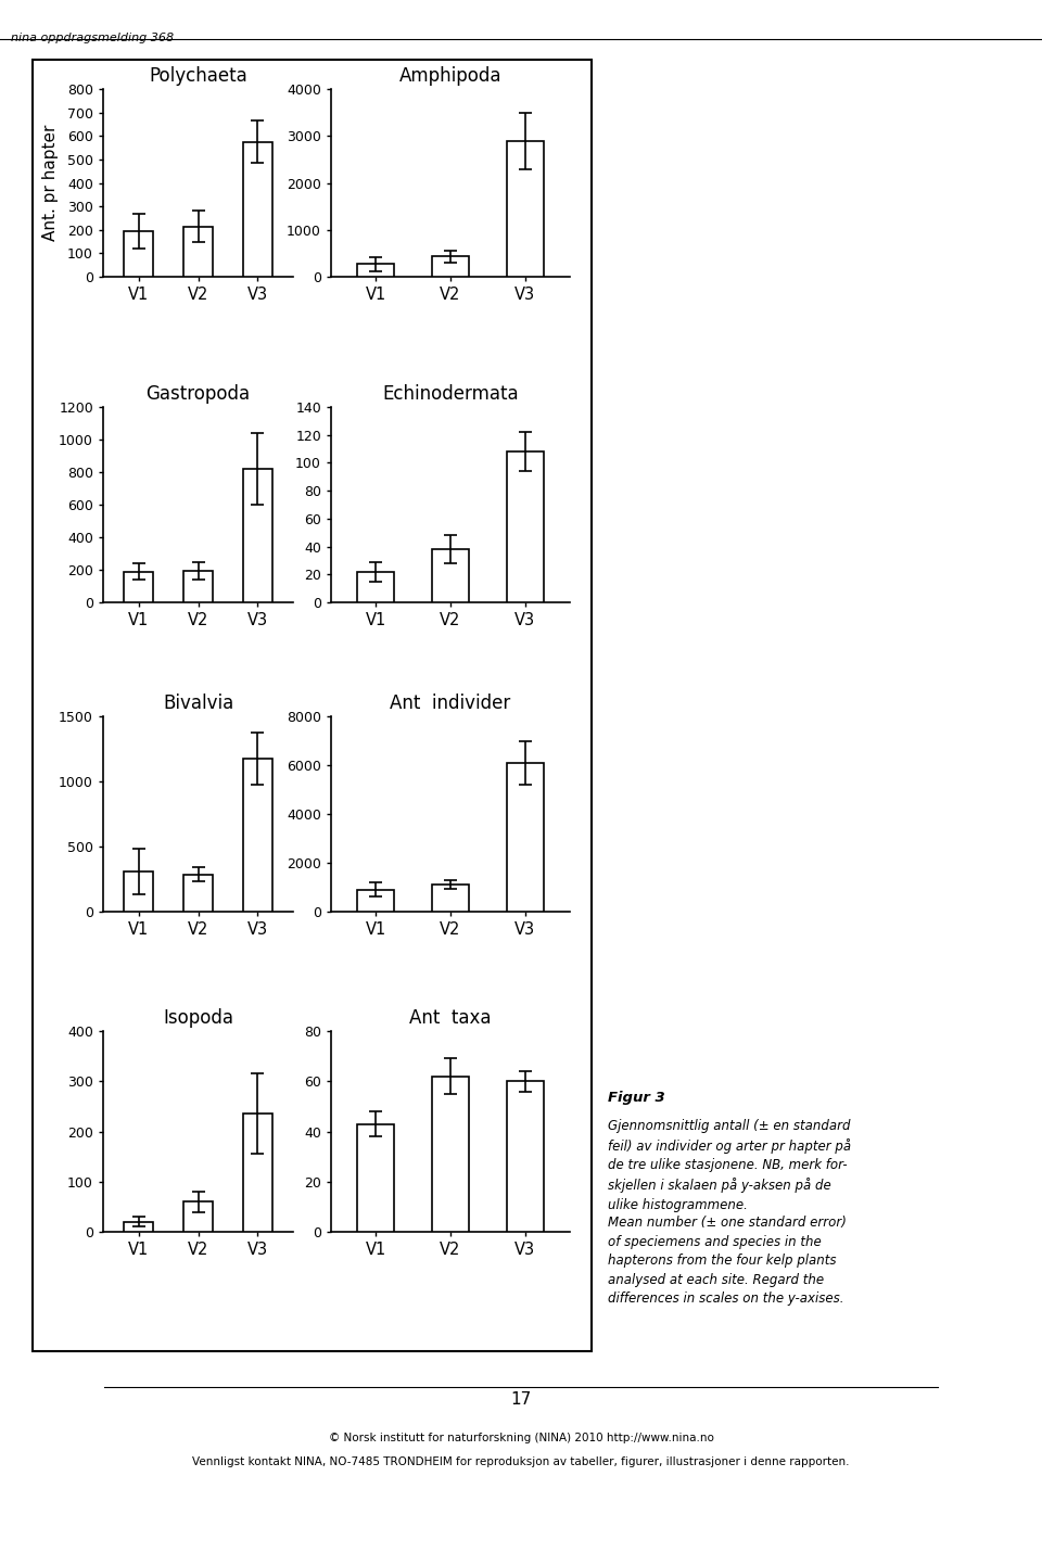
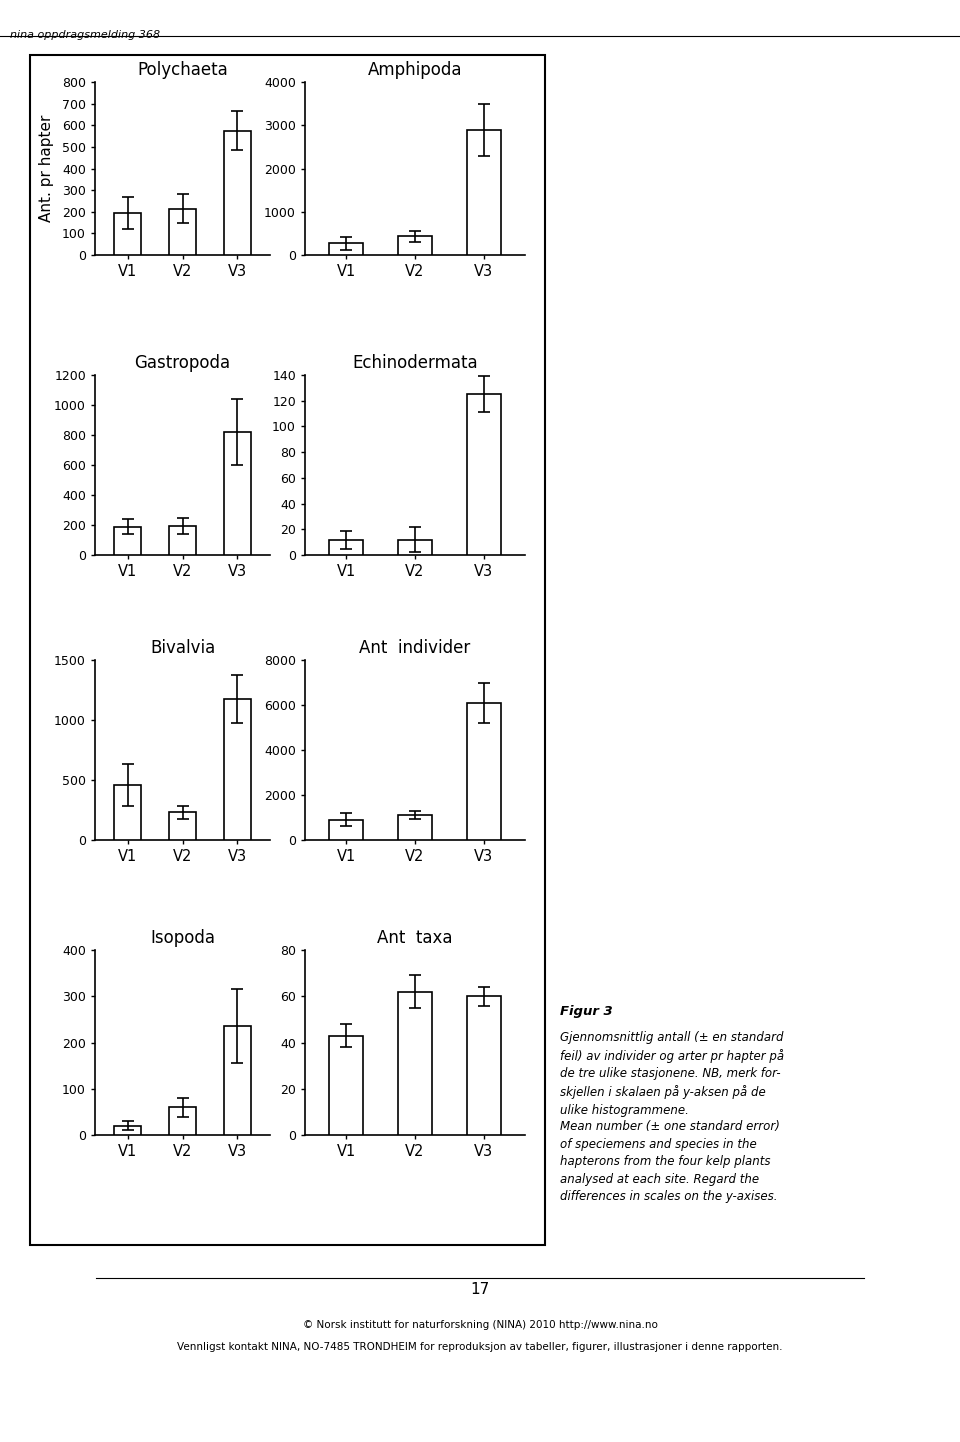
Echinodermata/V1: 22 -> 12
Echinodermata/V2: 38 -> 12
Echinodermata/V3: 108 -> 125
Bivalvia/V1: 310 -> 460
Bivalvia/V2: 280 -> 230
